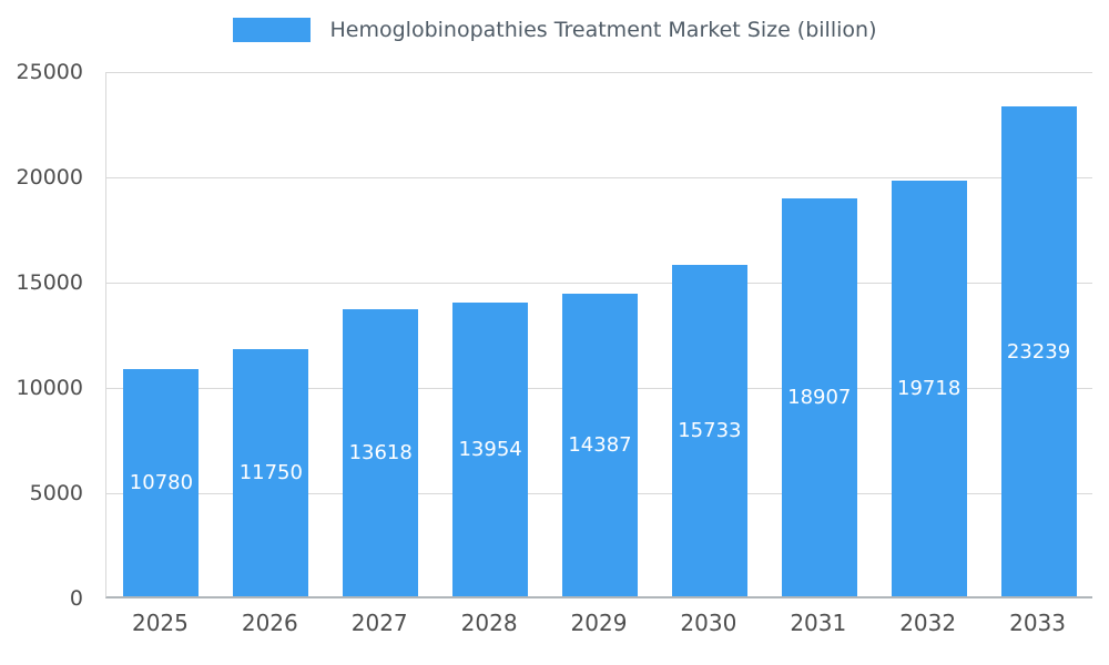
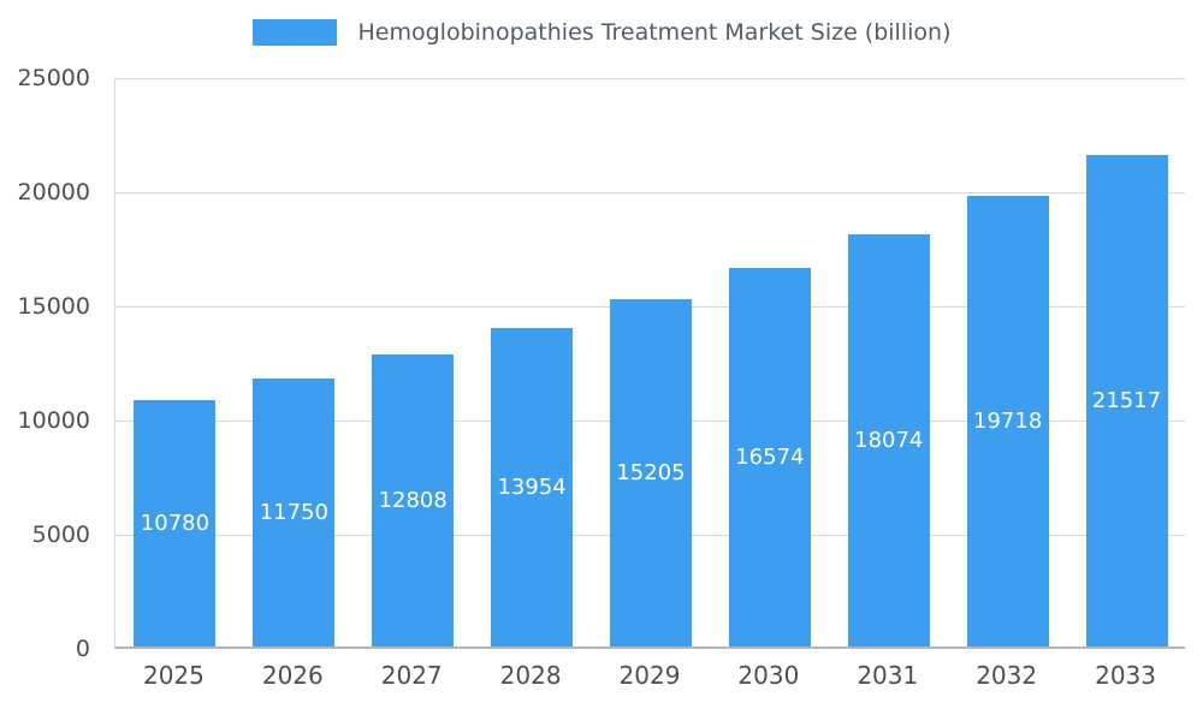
2027: 13618 -> 12808
2029: 14387 -> 15205
2030: 15733 -> 16574
2031: 18907 -> 18074
2033: 23239 -> 21517
